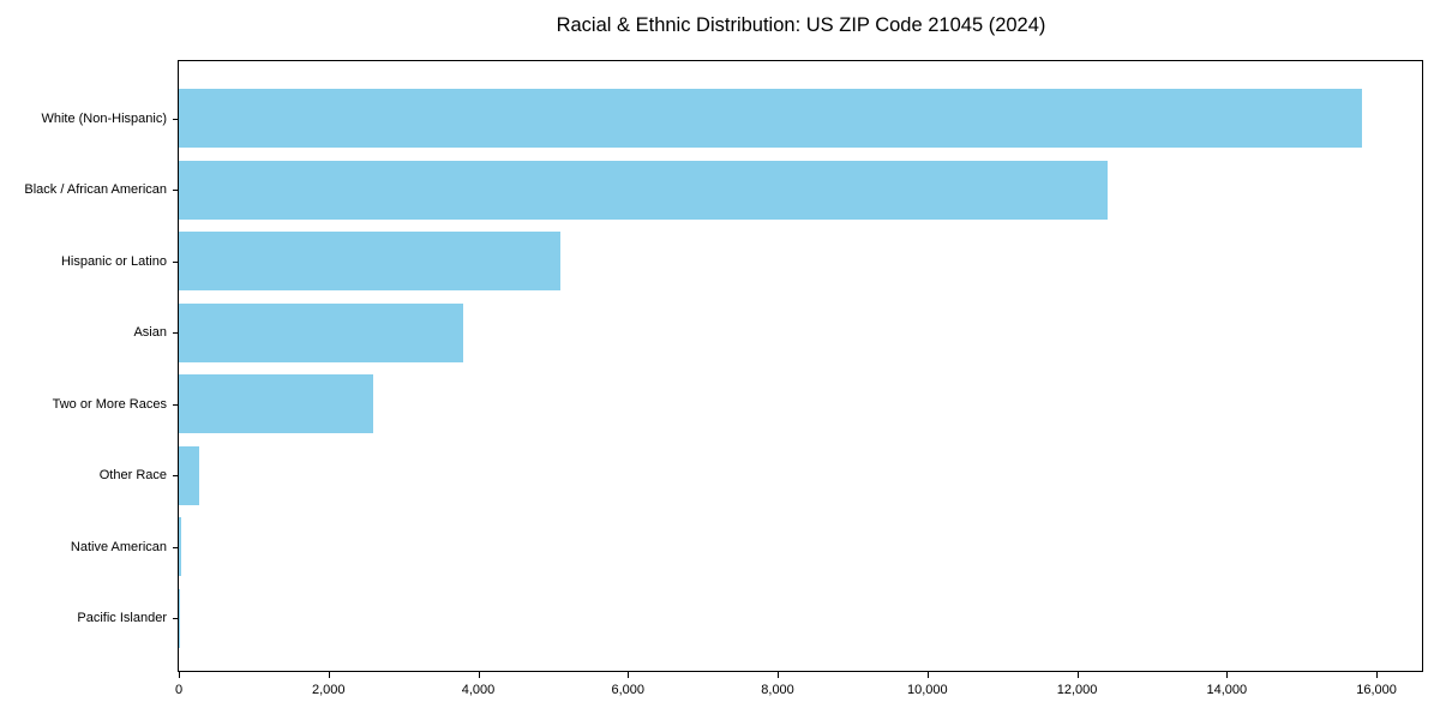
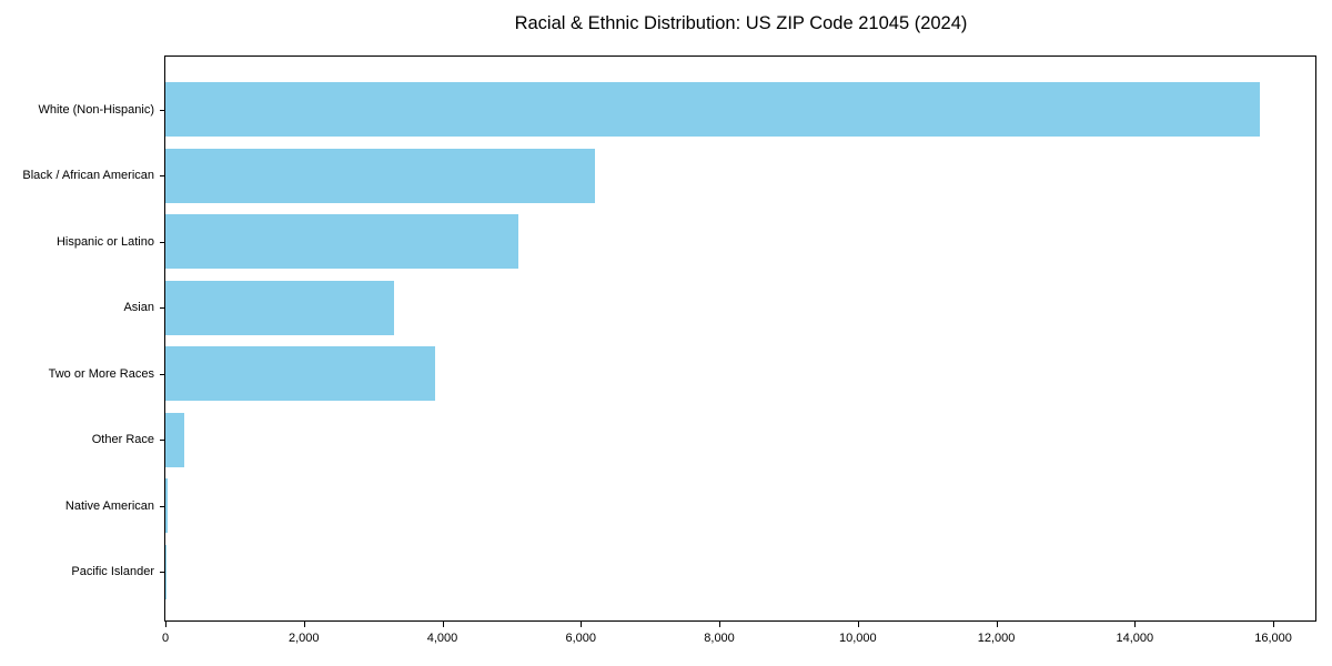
Black / African American: 12400 -> 6200
Asian: 3800 -> 3300
Two or More Races: 2600 -> 3900
